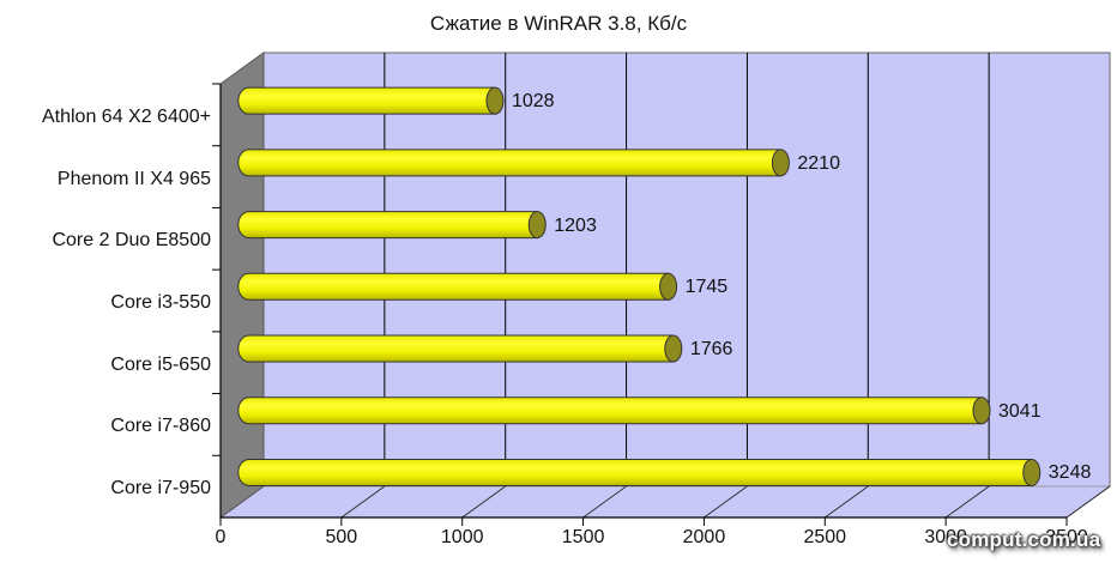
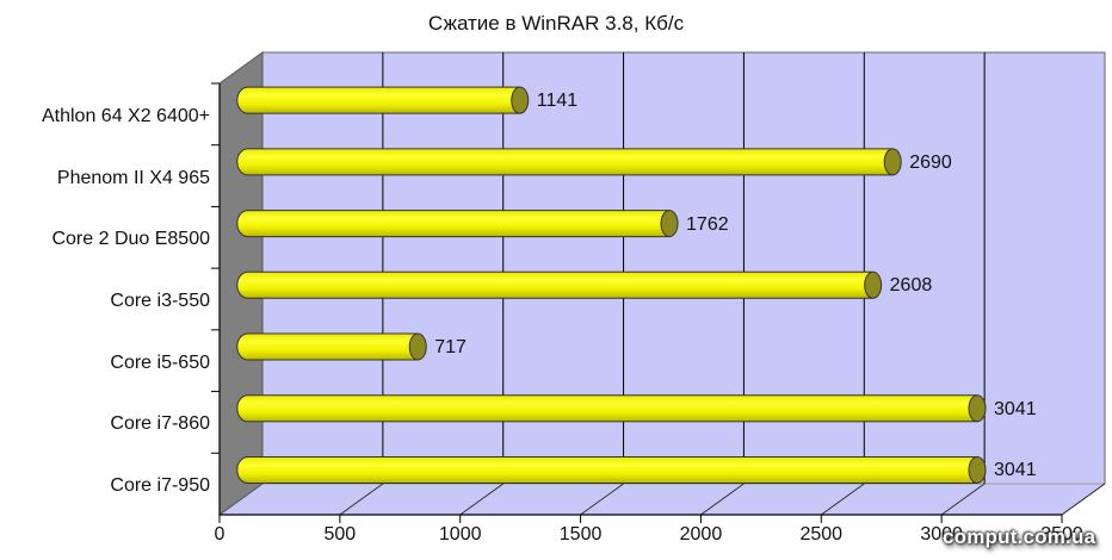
Athlon 64 X2 6400+: 1028 -> 1141
Phenom II X4 965: 2210 -> 2690
Core 2 Duo E8500: 1203 -> 1762
Core i3-550: 1745 -> 2608
Core i5-650: 1766 -> 717
Core i7-950: 3248 -> 3041
